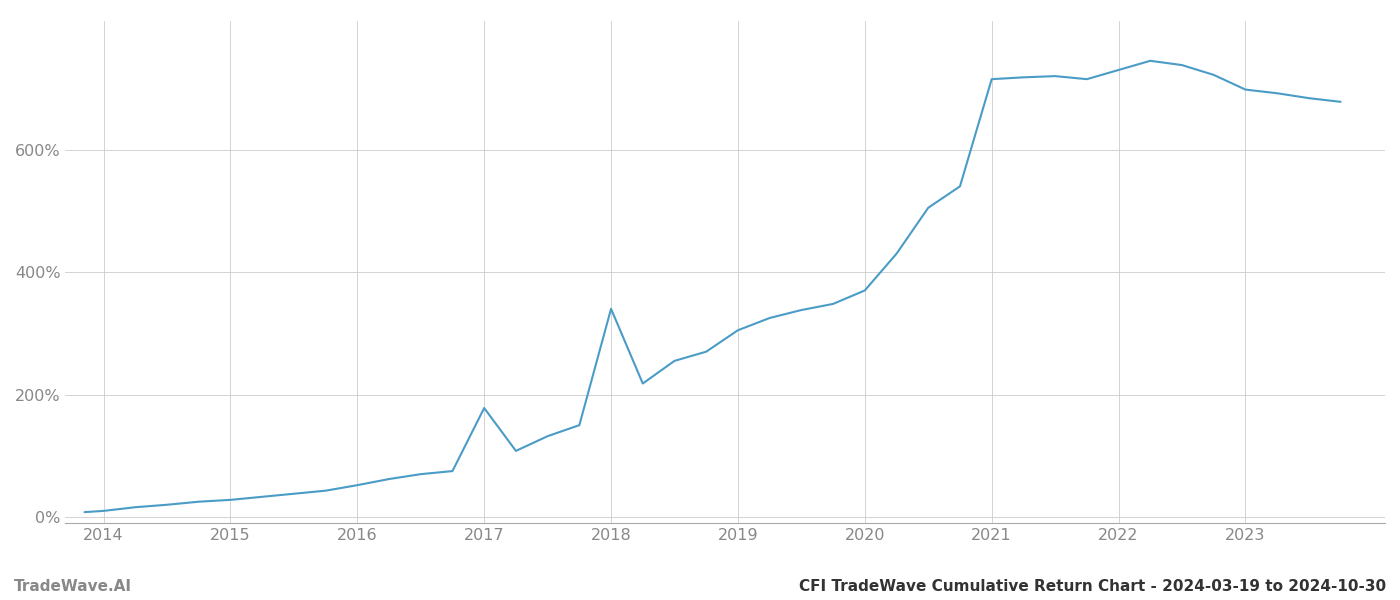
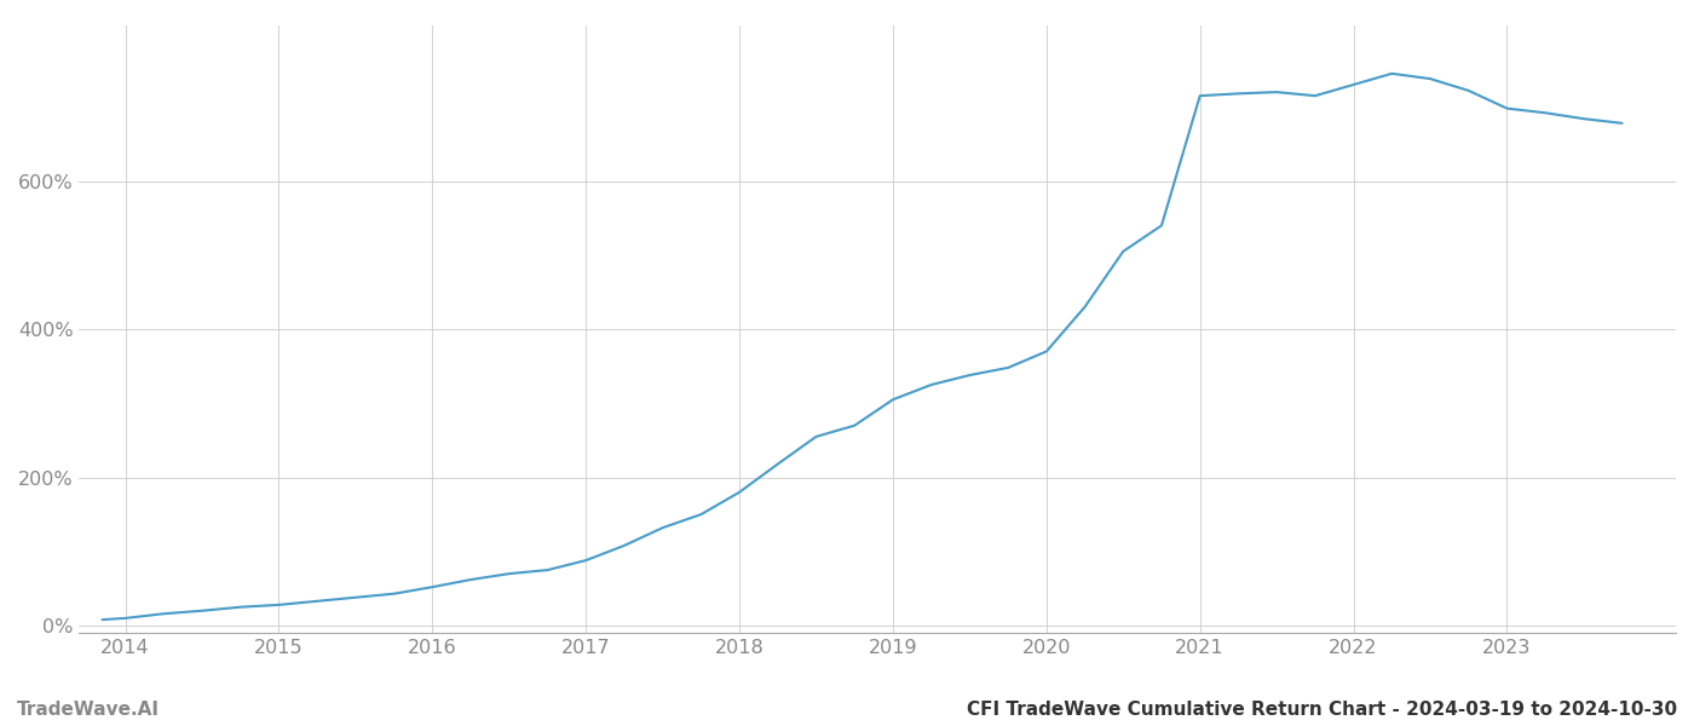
2017: 178% -> 88%
2018: 340% -> 180%
